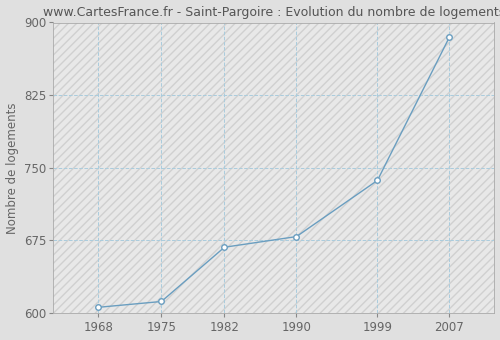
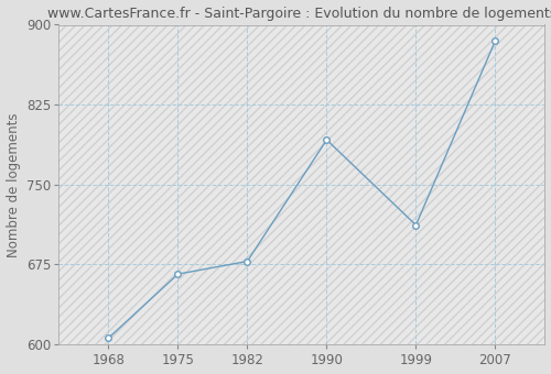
1975: 612 -> 666
1982: 668 -> 678
1990: 679 -> 792
1999: 737 -> 712
